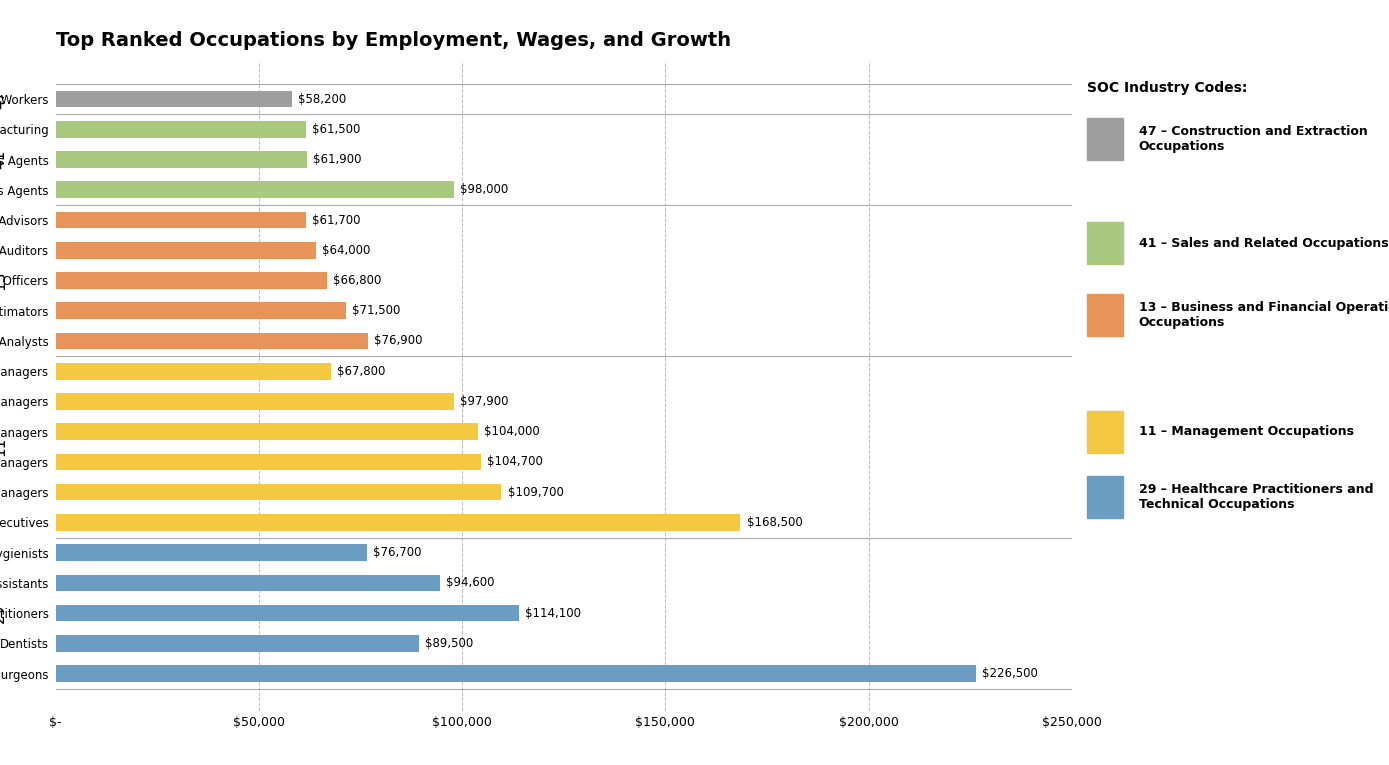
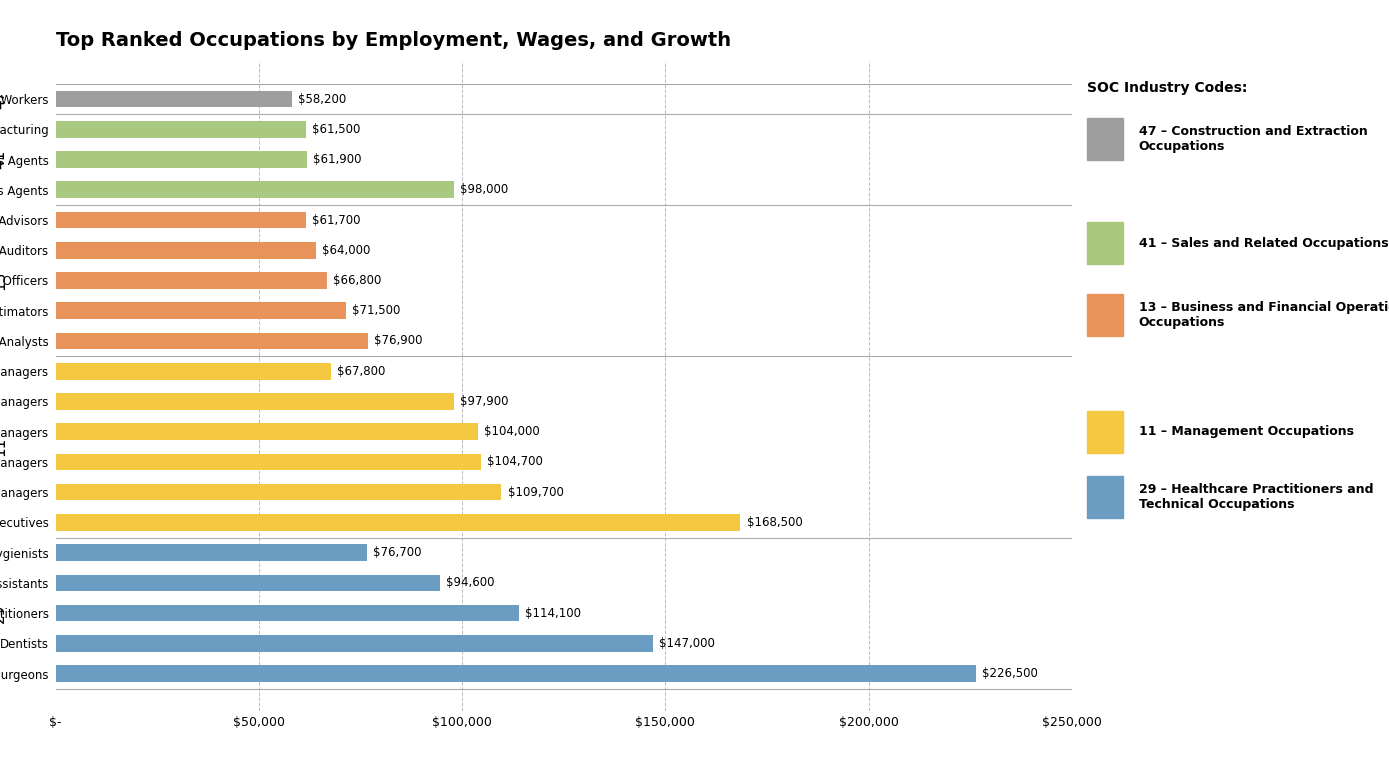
Dentists: $89,500 -> $147,000
